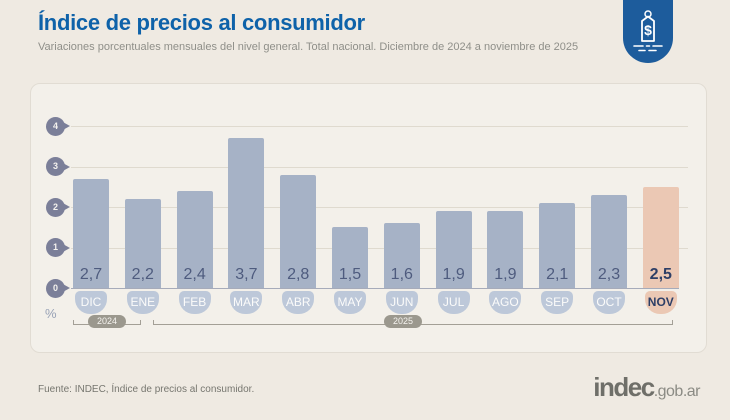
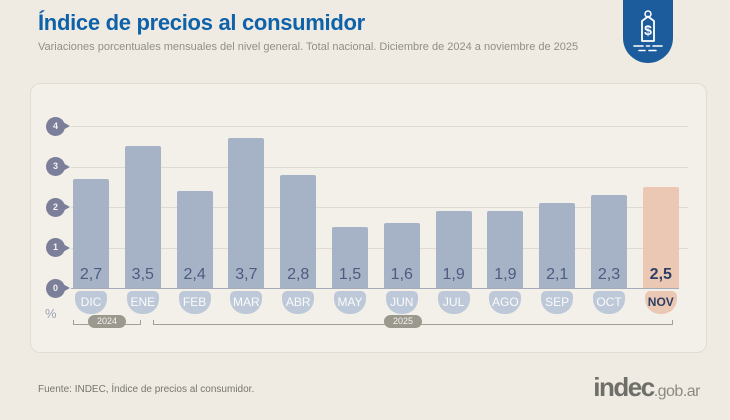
ENE: 2,2 -> 3,5
